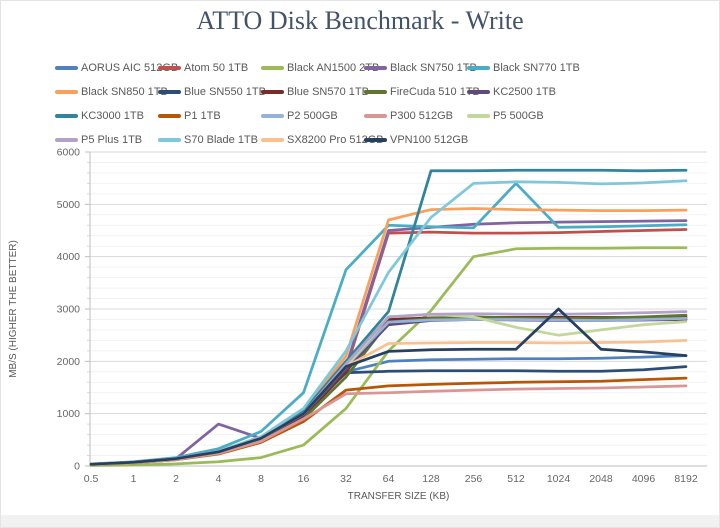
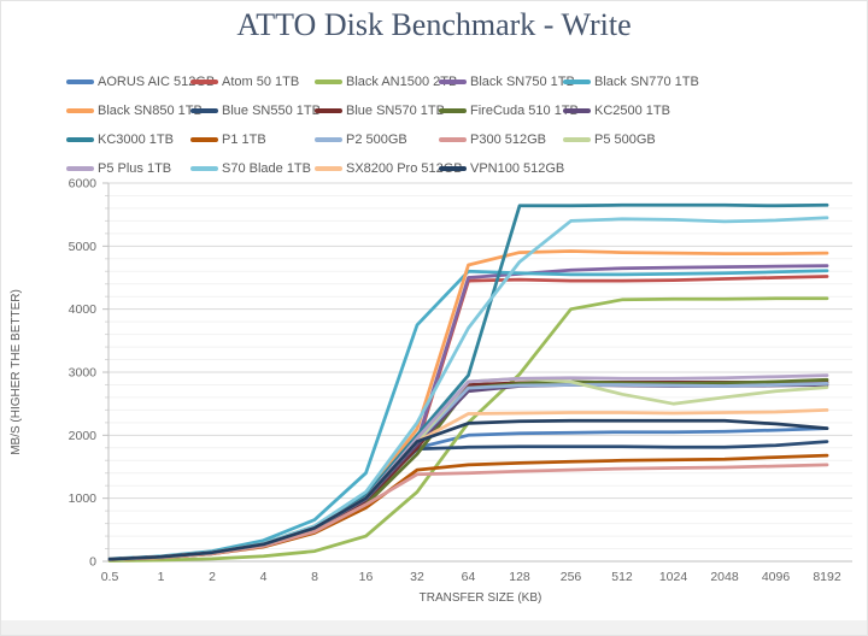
Black SN750 1TB/4: 800 -> 300
Black SN770 1TB/512: 5400 -> 4600
VPN100 512GB/1024: 3000 -> 2200
